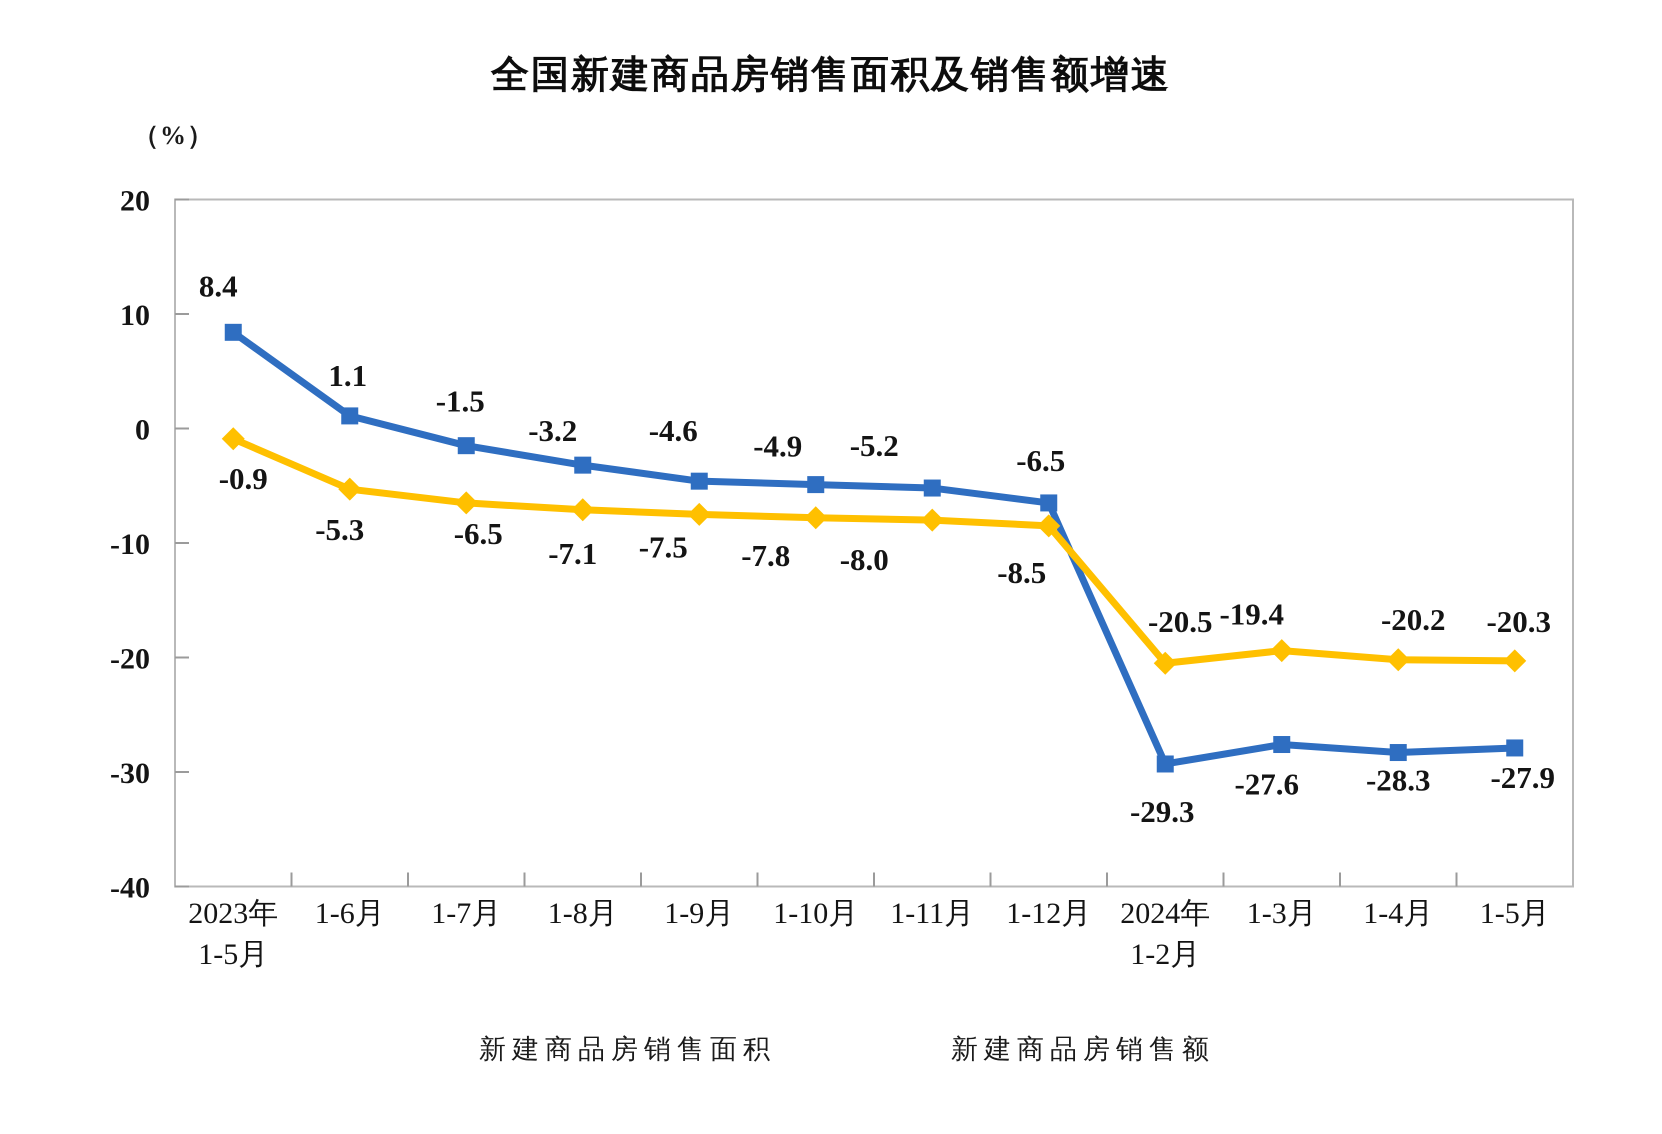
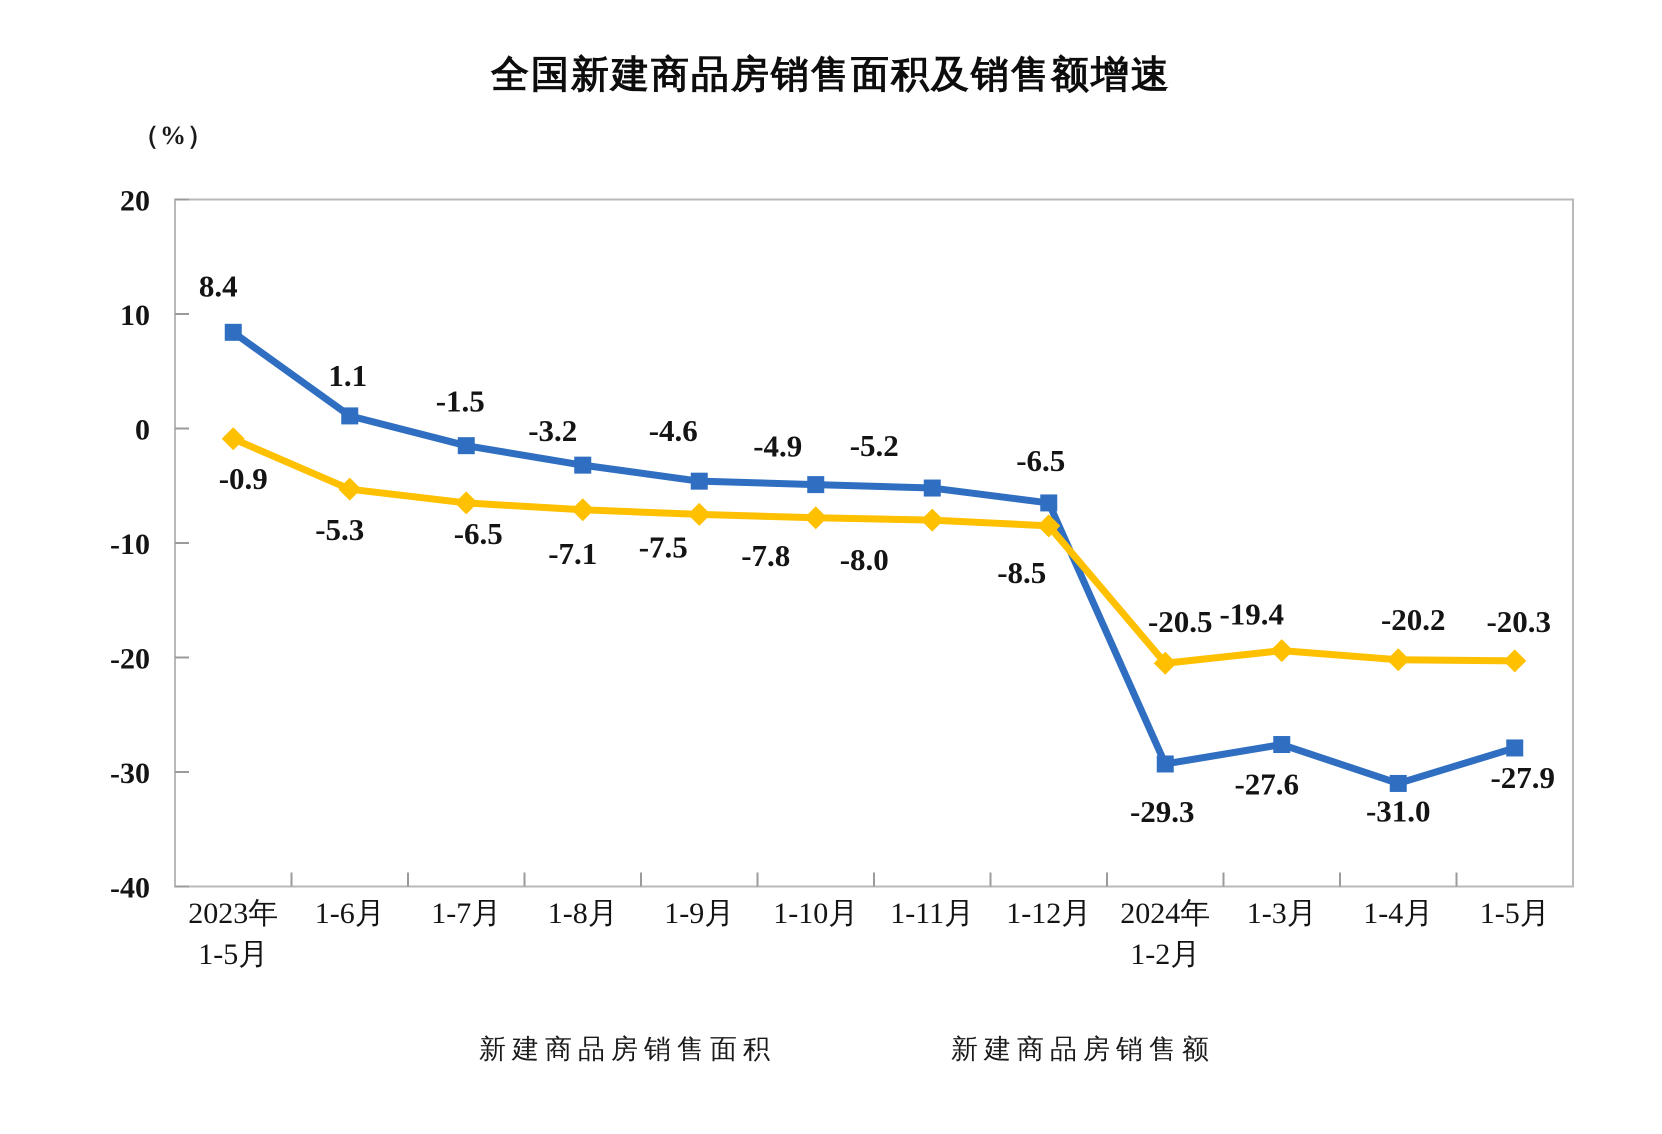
新建商品房销售额/1-4月: -28.3 -> -31.0
